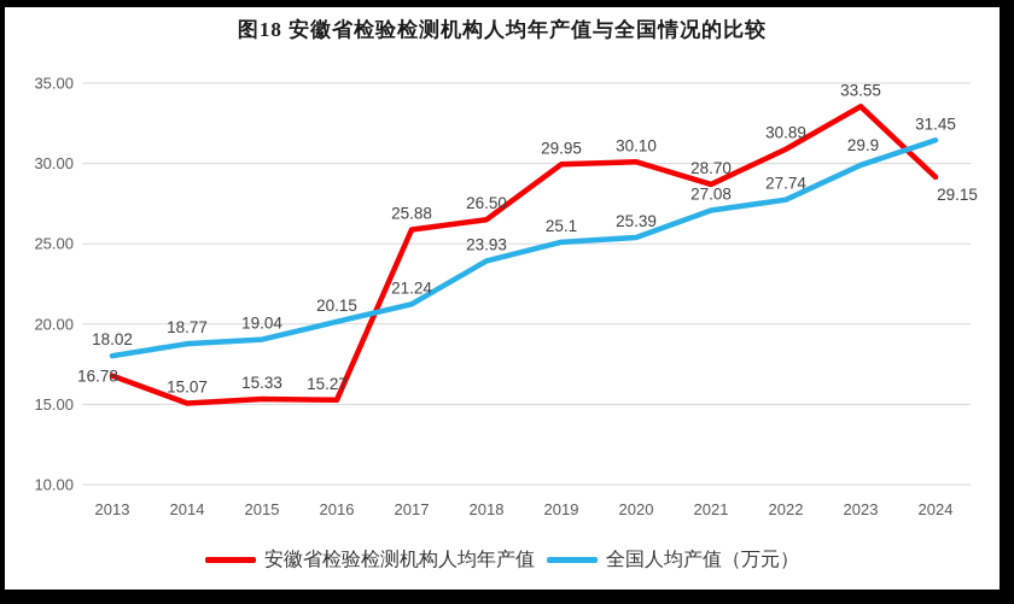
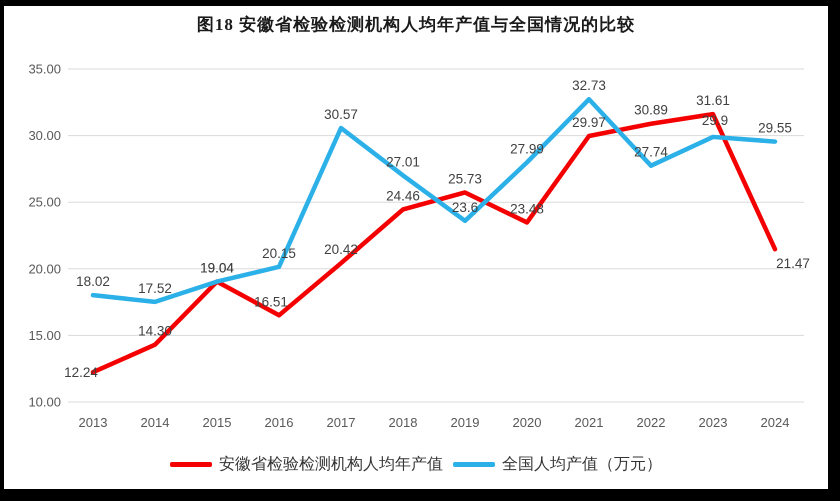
安徽省检验检测机构人均年产值/2013: 16.78 -> 12.24
安徽省检验检测机构人均年产值/2014: 15.07 -> 14.30
全国人均产值（万元）/2014: 18.77 -> 17.52
安徽省检验检测机构人均年产值/2015: 15.33 -> 19.04
安徽省检验检测机构人均年产值/2016: 15.27 -> 16.51
安徽省检验检测机构人均年产值/2017: 25.88 -> 20.42
全国人均产值（万元）/2017: 21.24 -> 30.57
安徽省检验检测机构人均年产值/2018: 26.50 -> 24.46
全国人均产值（万元）/2018: 23.93 -> 27.01
安徽省检验检测机构人均年产值/2019: 29.95 -> 25.73
全国人均产值（万元）/2019: 25.1 -> 23.6
安徽省检验检测机构人均年产值/2020: 30.10 -> 23.48
全国人均产值（万元）/2020: 25.39 -> 27.99
安徽省检验检测机构人均年产值/2021: 28.70 -> 29.97
全国人均产值（万元）/2021: 27.08 -> 32.73
安徽省检验检测机构人均年产值/2023: 33.55 -> 31.61
安徽省检验检测机构人均年产值/2024: 29.15 -> 21.47
全国人均产值（万元）/2024: 31.45 -> 29.55
